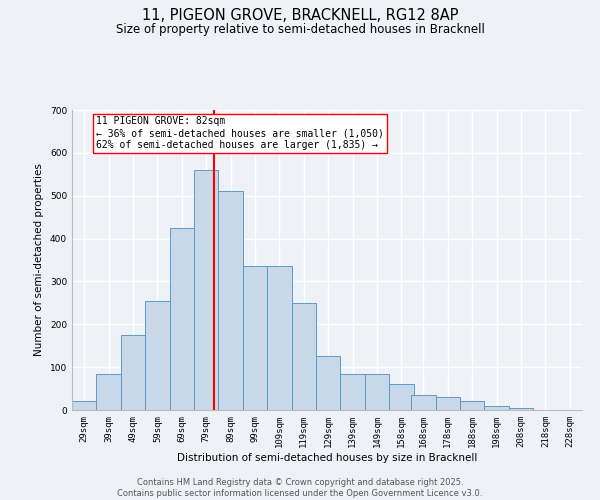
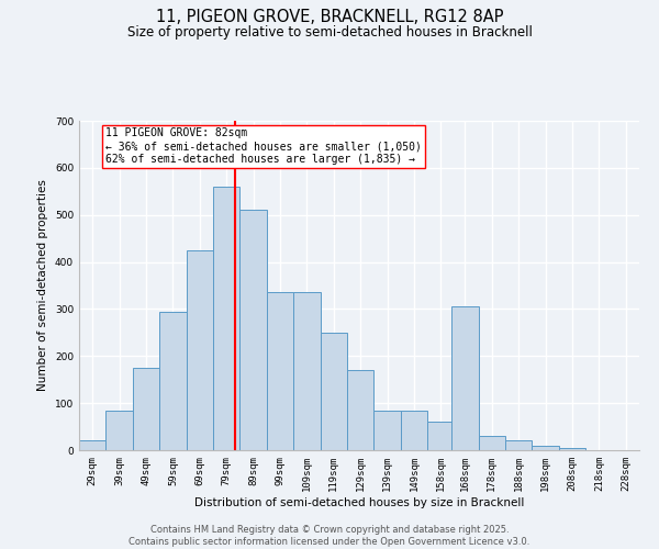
59sqm: 255 -> 295
129sqm: 125 -> 170
168sqm: 35 -> 305
